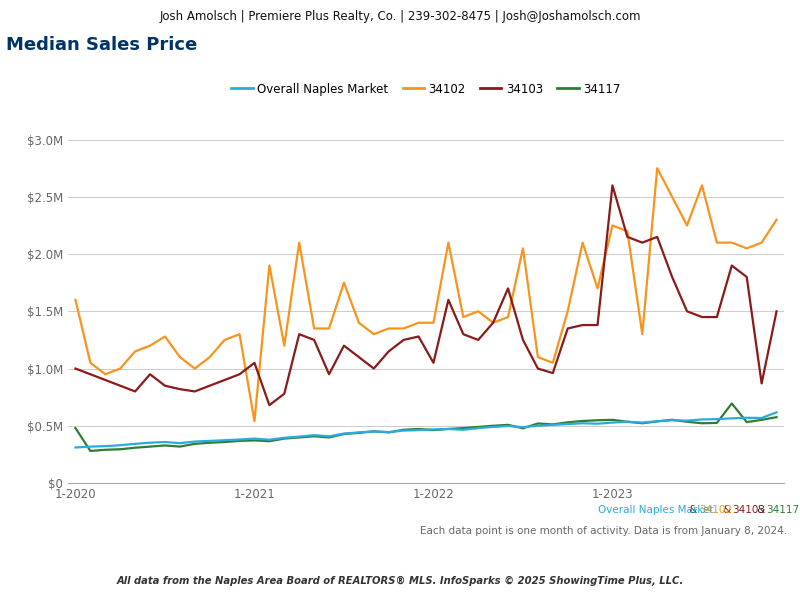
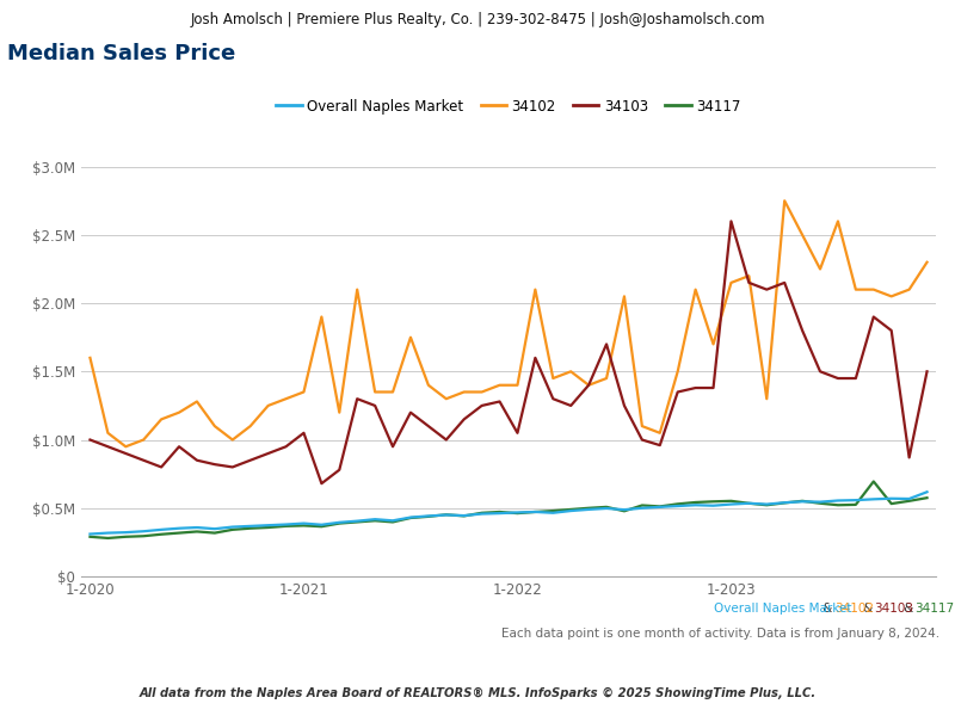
34117/1-2020: $0.48M -> $0.29M
34102/1-2021: $0.54M -> $1.35M
34102/1-2023: $2.25M -> $2.15M
